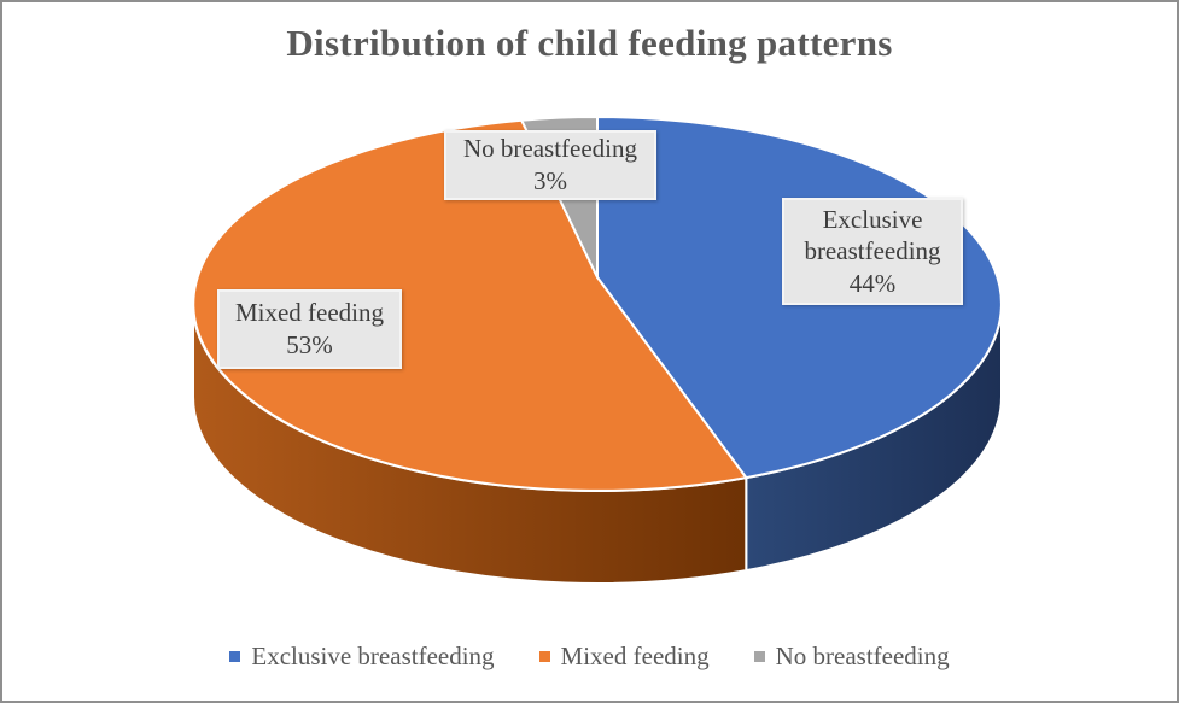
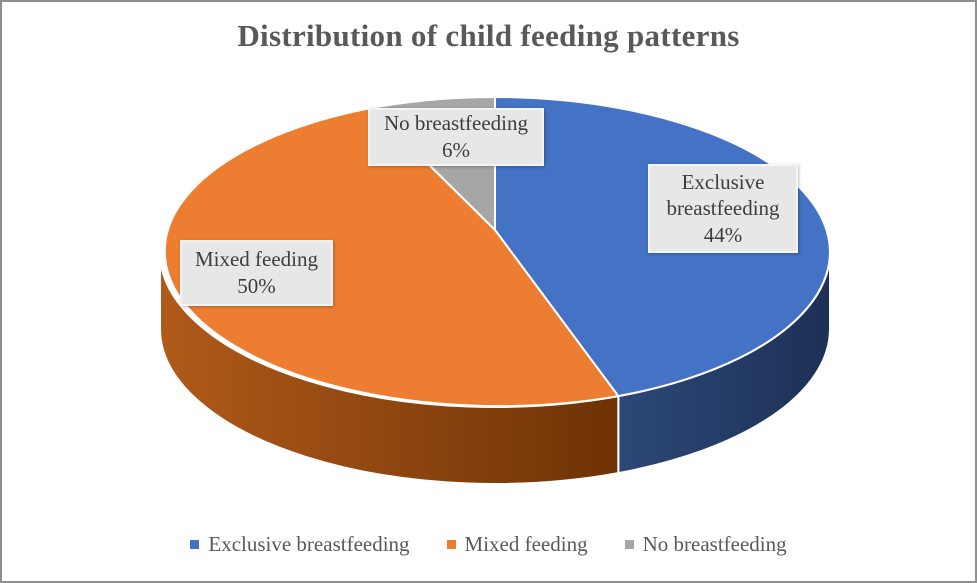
Mixed feeding: 53% -> 50%
No breastfeeding: 3% -> 6%
